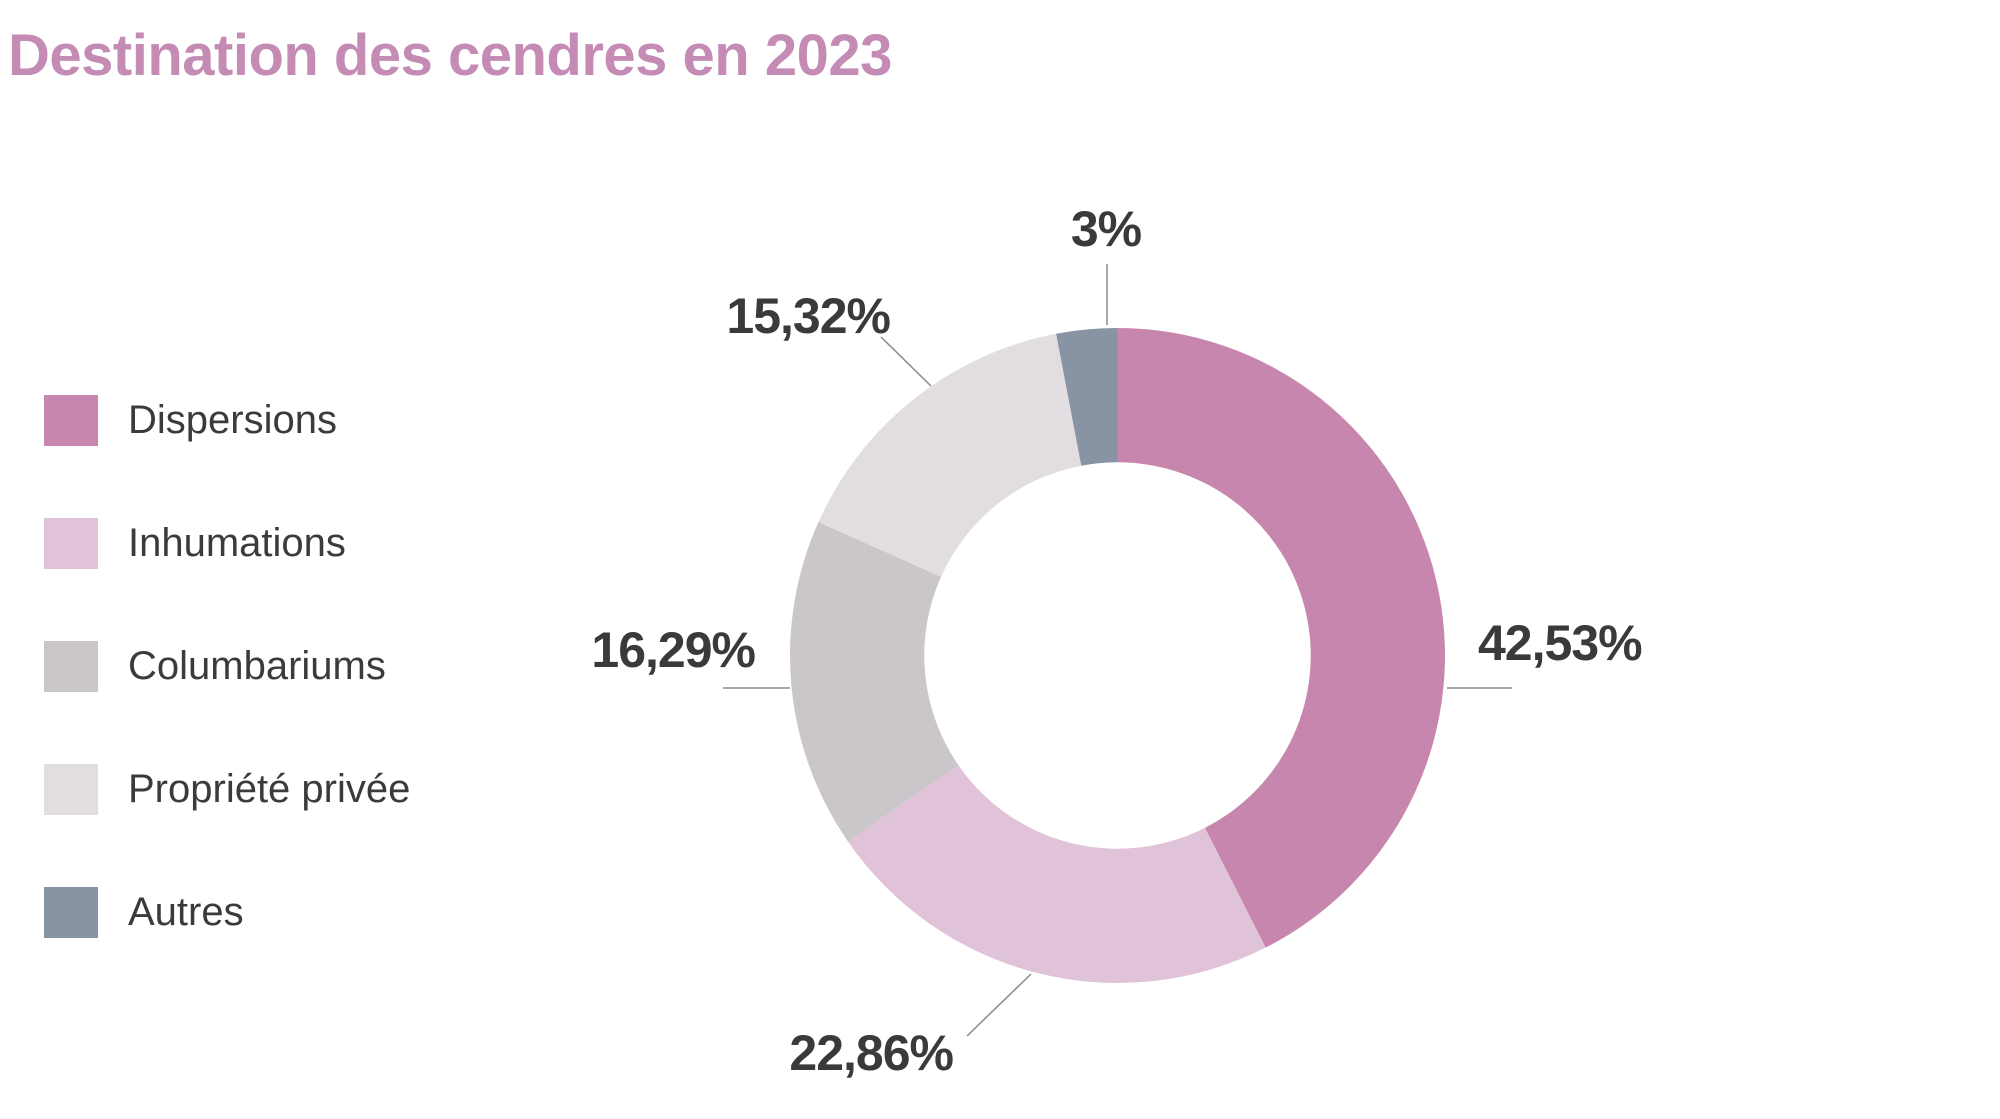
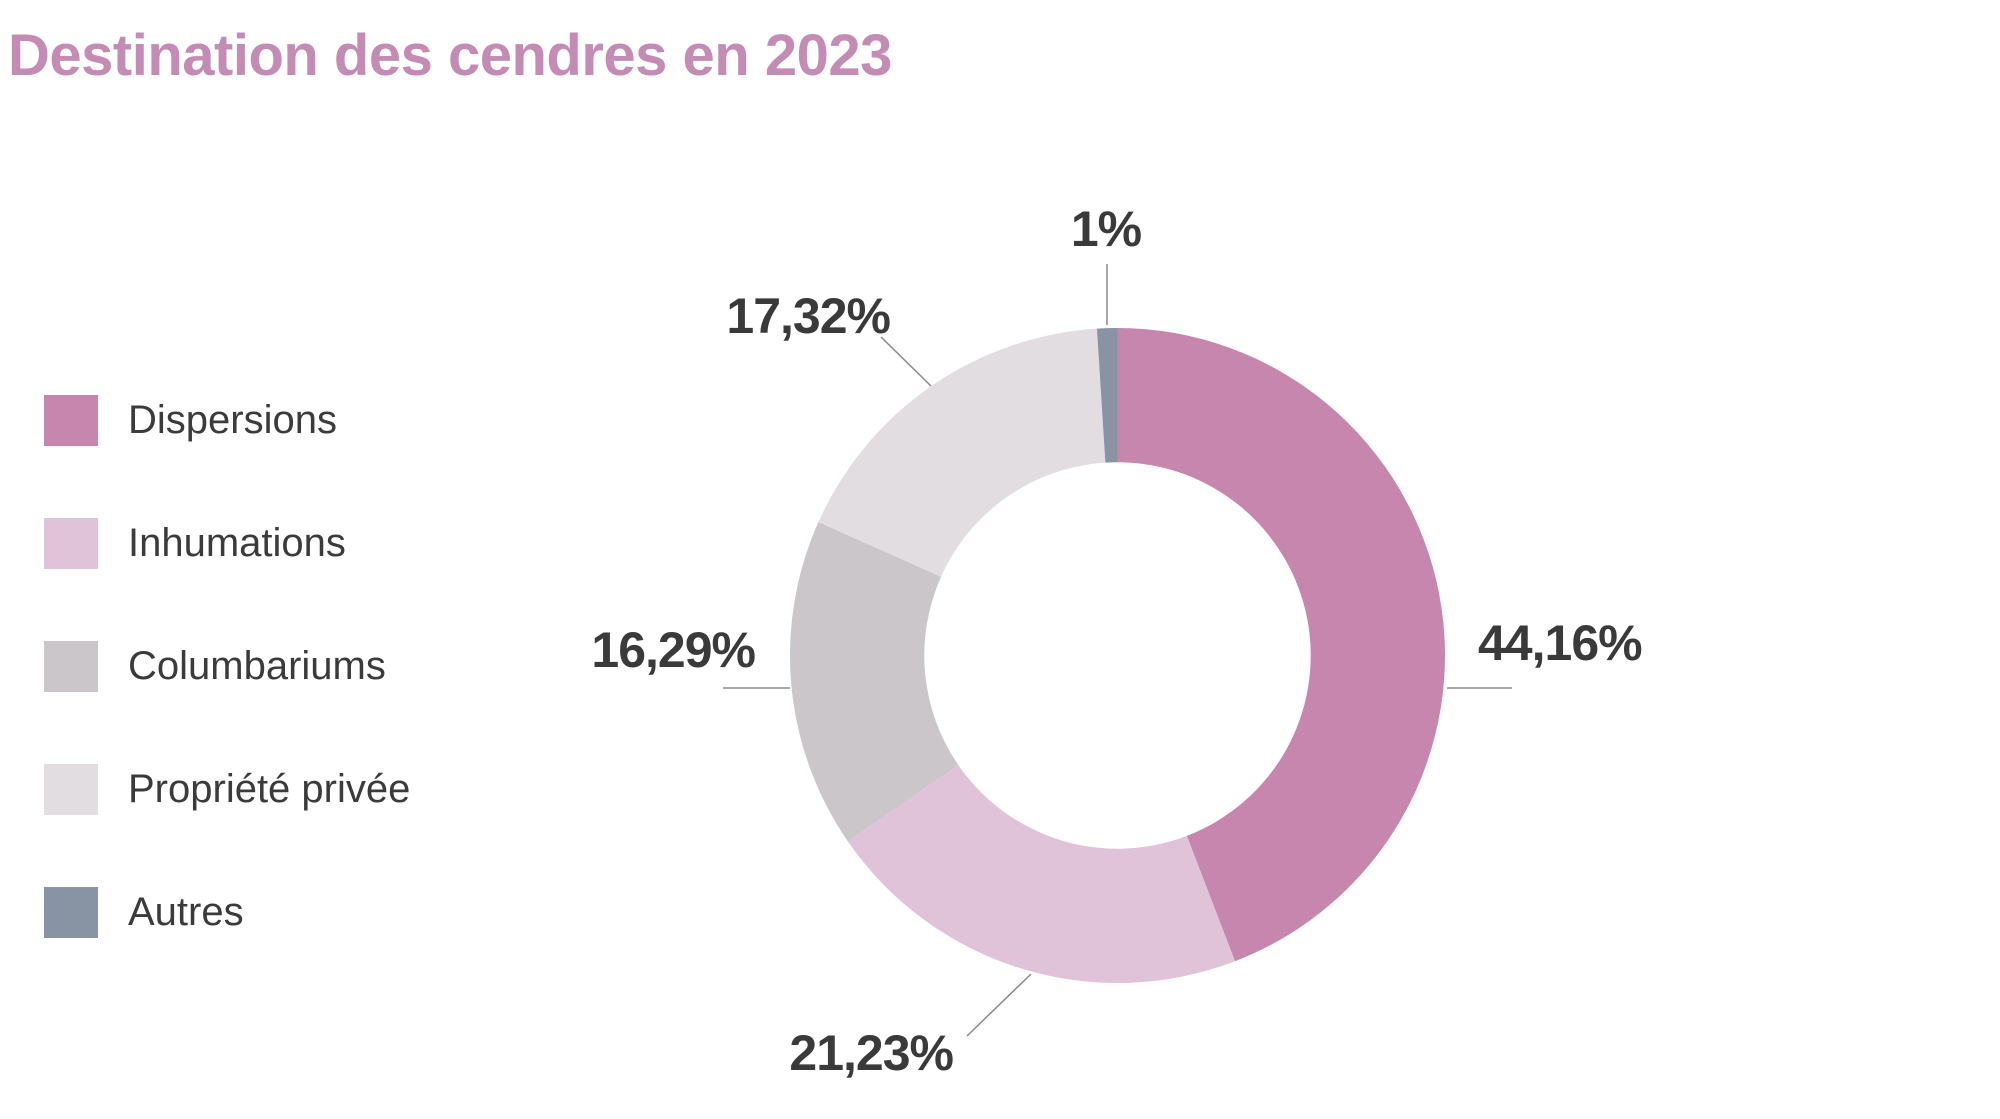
Dispersions: 42,53% -> 44,16%
Inhumations: 22,86% -> 21,23%
Propriété privée: 15,32% -> 17,32%
Autres: 3% -> 1%
